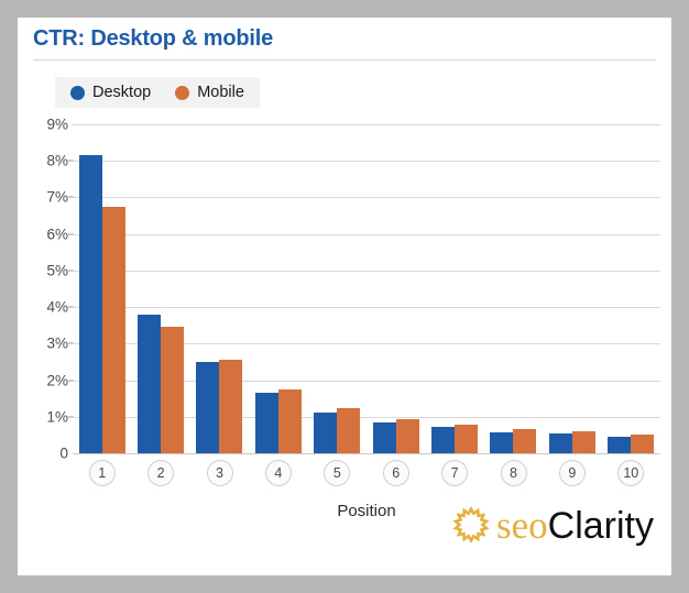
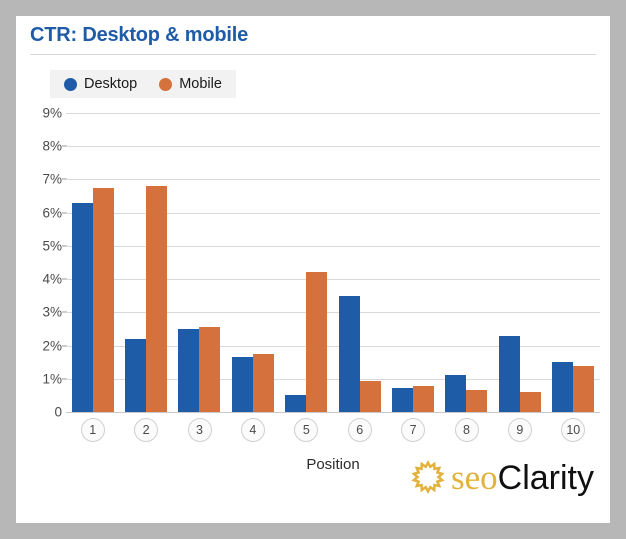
Desktop/1: 8.2% -> 6.3%
Desktop/2: 3.8% -> 2.2%
Mobile/2: 3.5% -> 6.8%
Desktop/5: 1.1% -> 0.5%
Mobile/5: 1.2% -> 4.2%
Desktop/6: 0.8% -> 3.5%
Desktop/8: 0.6% -> 1.1%
Desktop/9: 0.6% -> 2.3%
Desktop/10: 0.5% -> 1.5%
Mobile/10: 0.5% -> 1.4%
